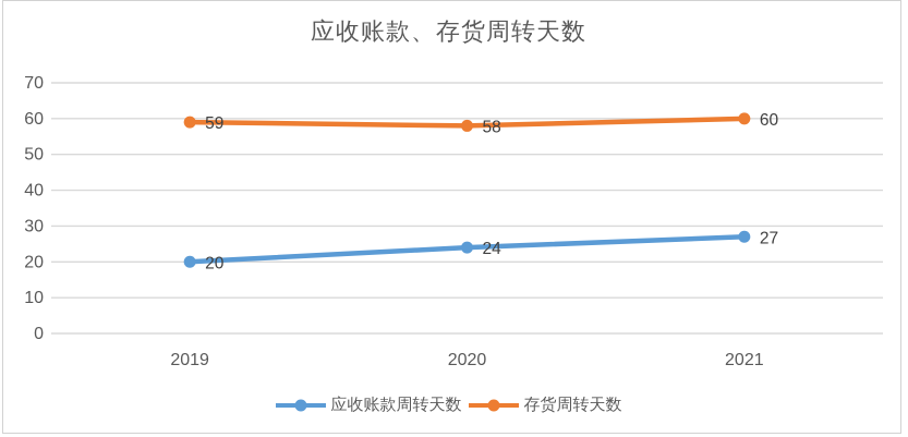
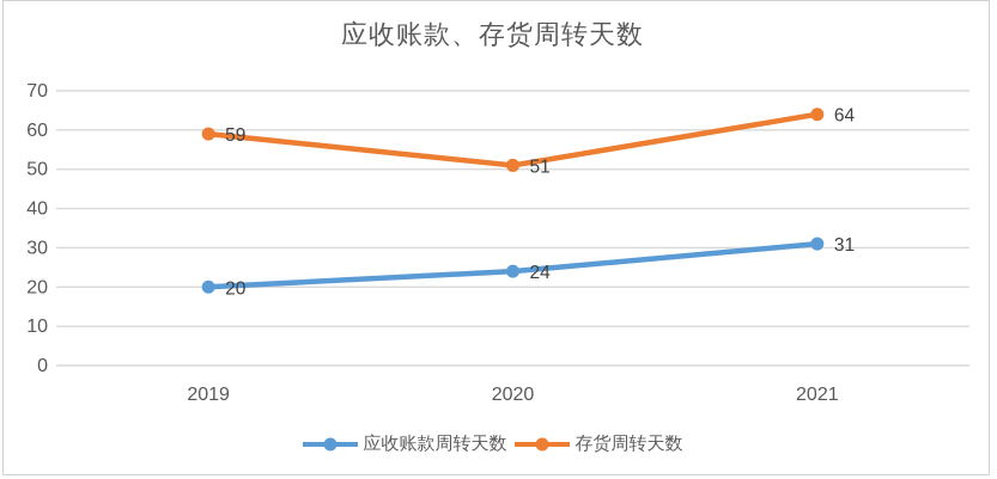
存货周转天数/2020: 58 -> 51
应收账款周转天数/2021: 27 -> 31
存货周转天数/2021: 60 -> 64
